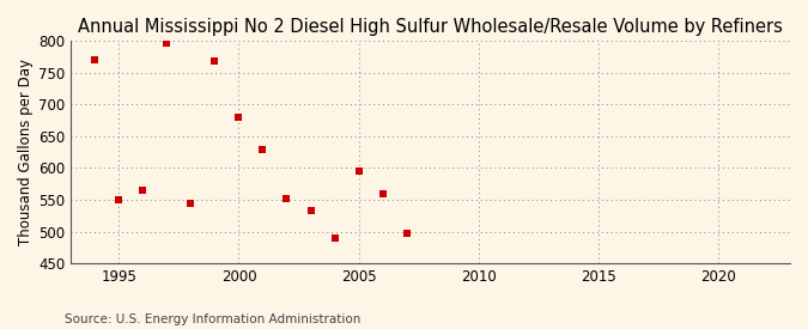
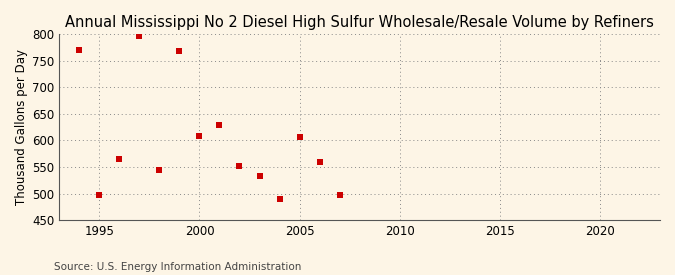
1995: 550 -> 498
2000: 680 -> 608
2005: 595 -> 606
